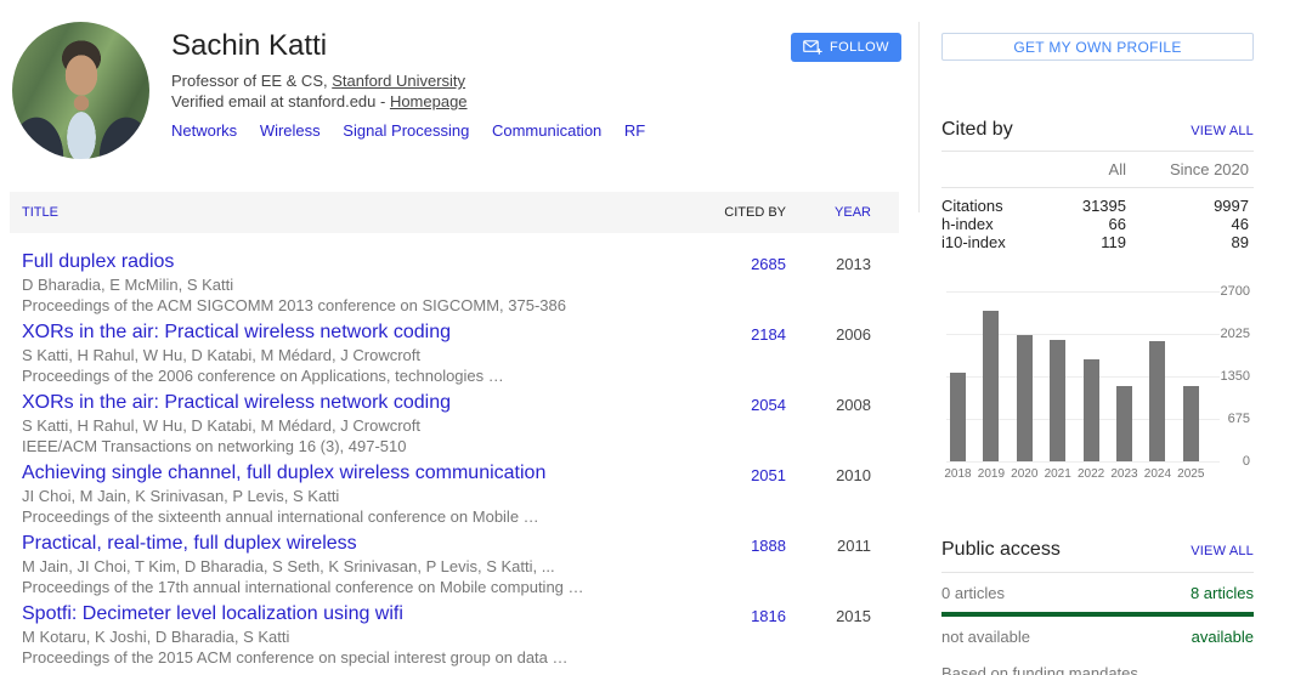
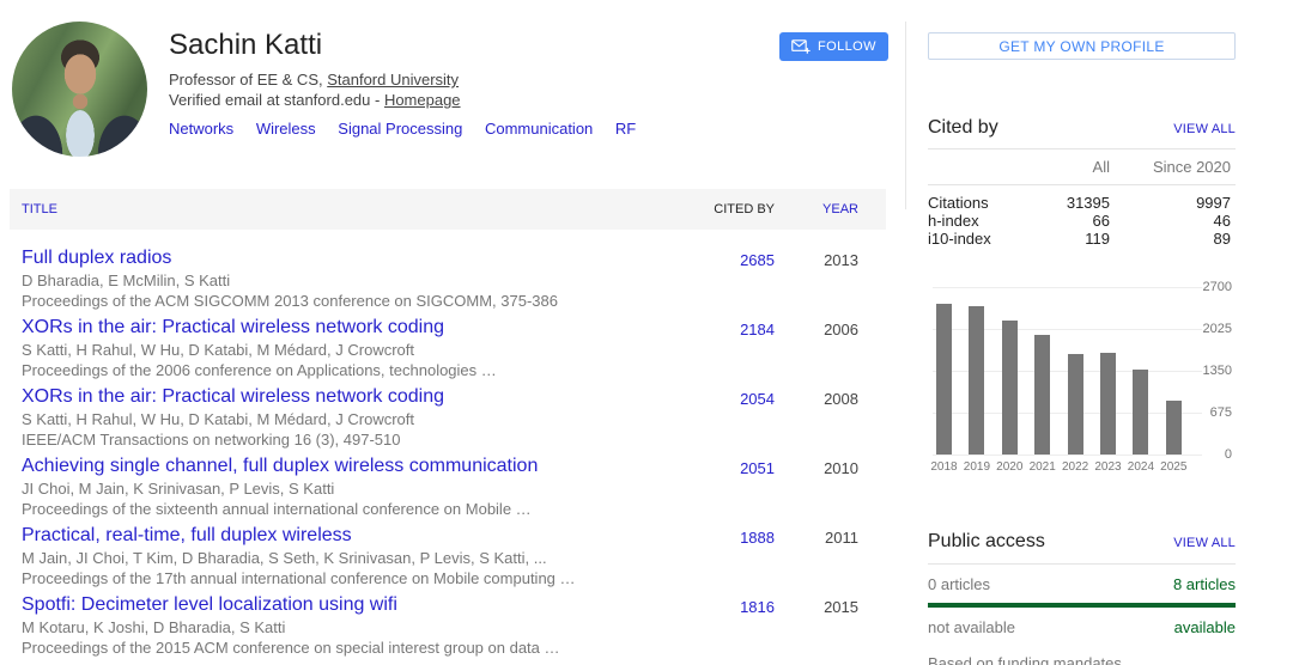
2018: 1400 -> 2400
2020: 2000 -> 2200
2023: 1200 -> 1600
2024: 1900 -> 1400
2025: 1200 -> 900
